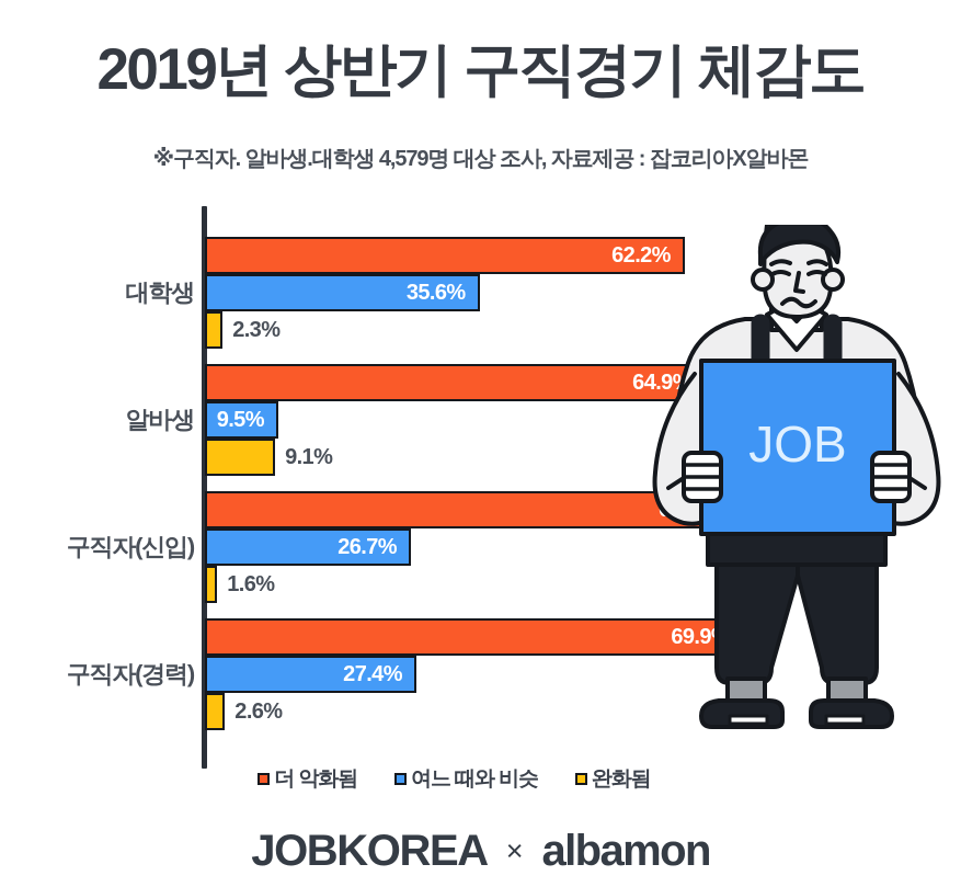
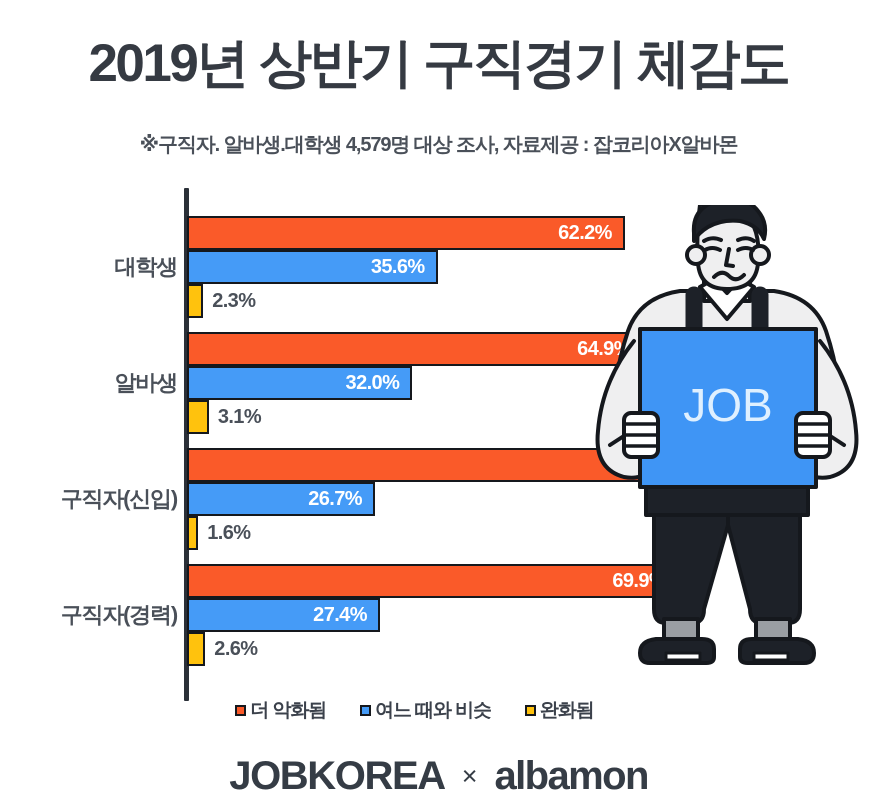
여느 때와 비슷/알바생: 9.5% -> 32.0%
완화됨/알바생: 9.1% -> 3.1%
더 악화됨/구직자(신입): 68.3% -> 71.1%
